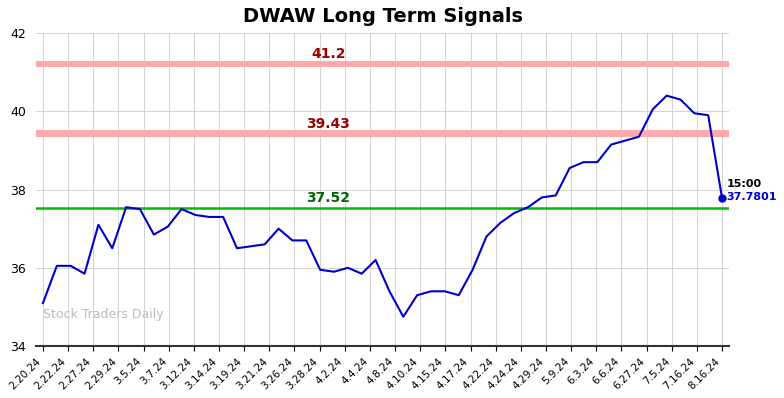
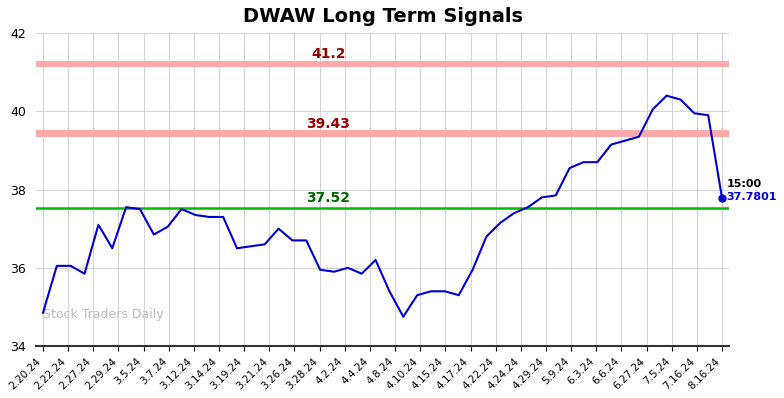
2.20.24: 35.10 -> 34.85
